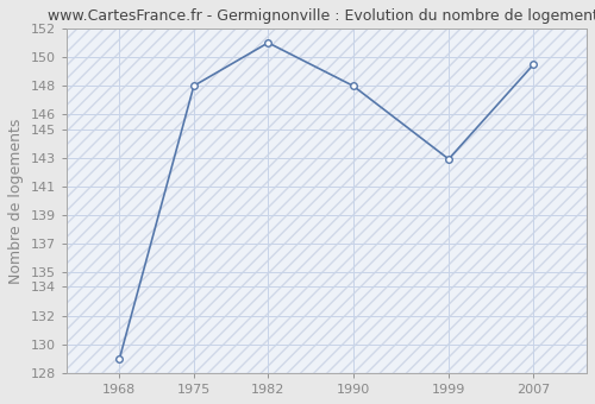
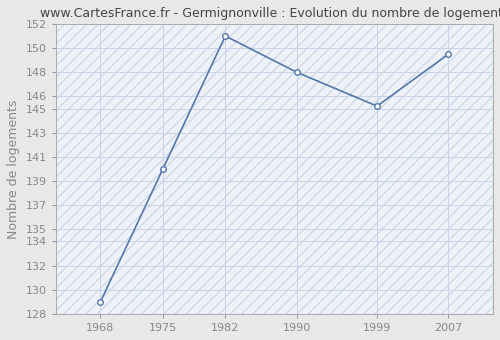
1975: 148.0 -> 140.0
1999: 142.9 -> 145.2
